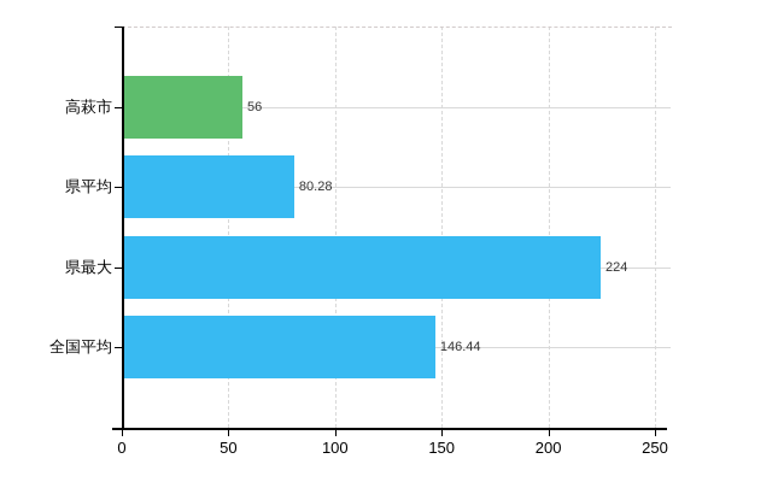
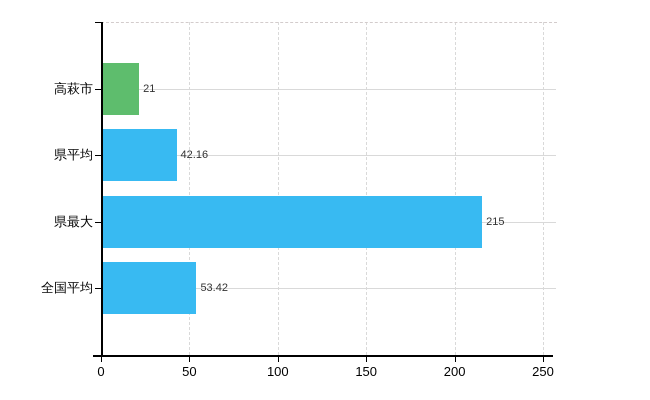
高萩市: 56 -> 21
県平均: 80.28 -> 42.16
県最大: 224 -> 215
全国平均: 146.44 -> 53.42
